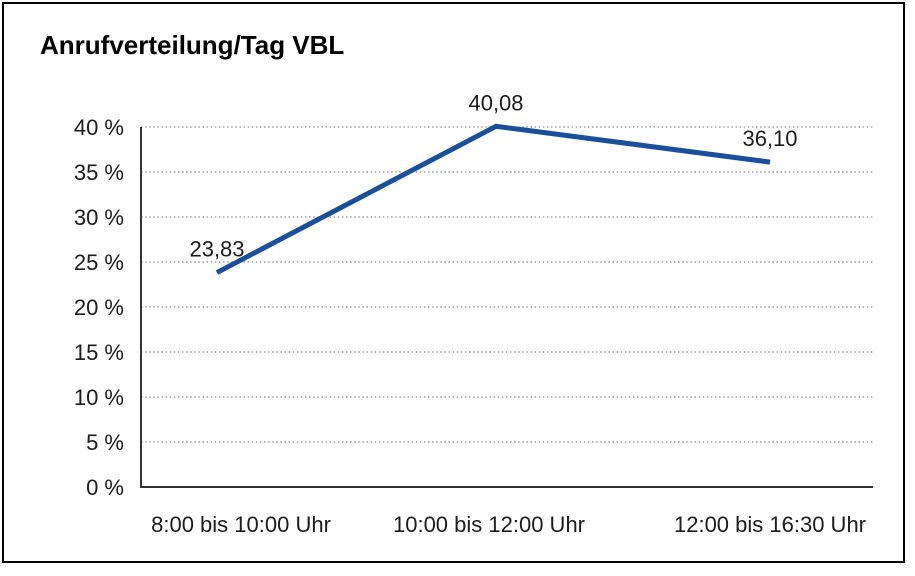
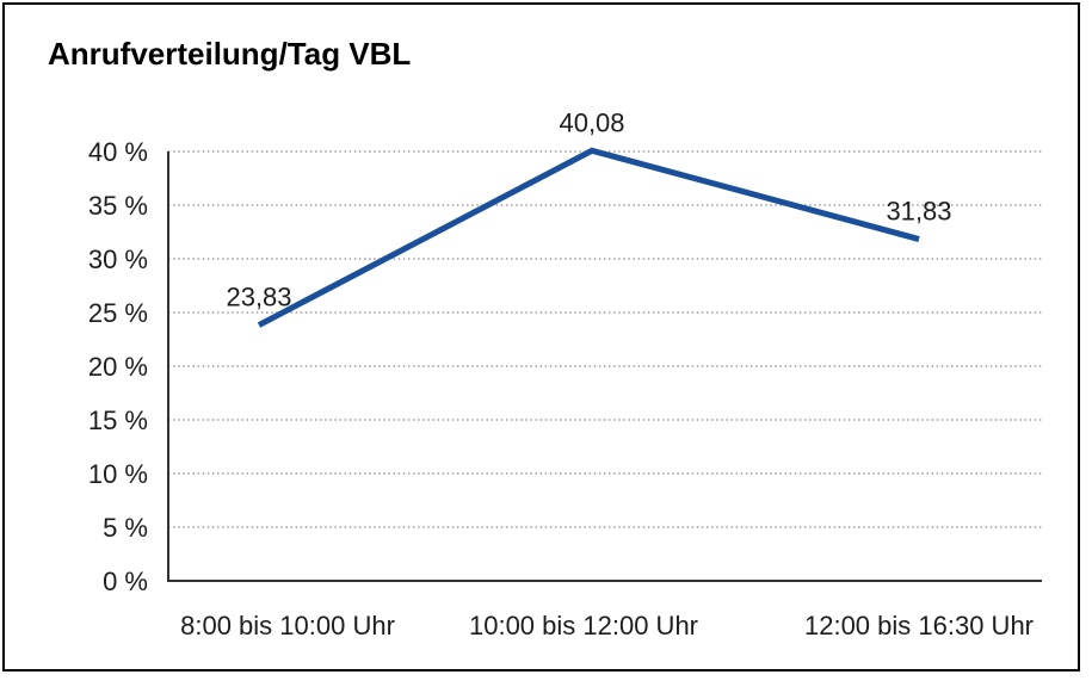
12:00 bis 16:30 Uhr: 36,10 -> 31,83
